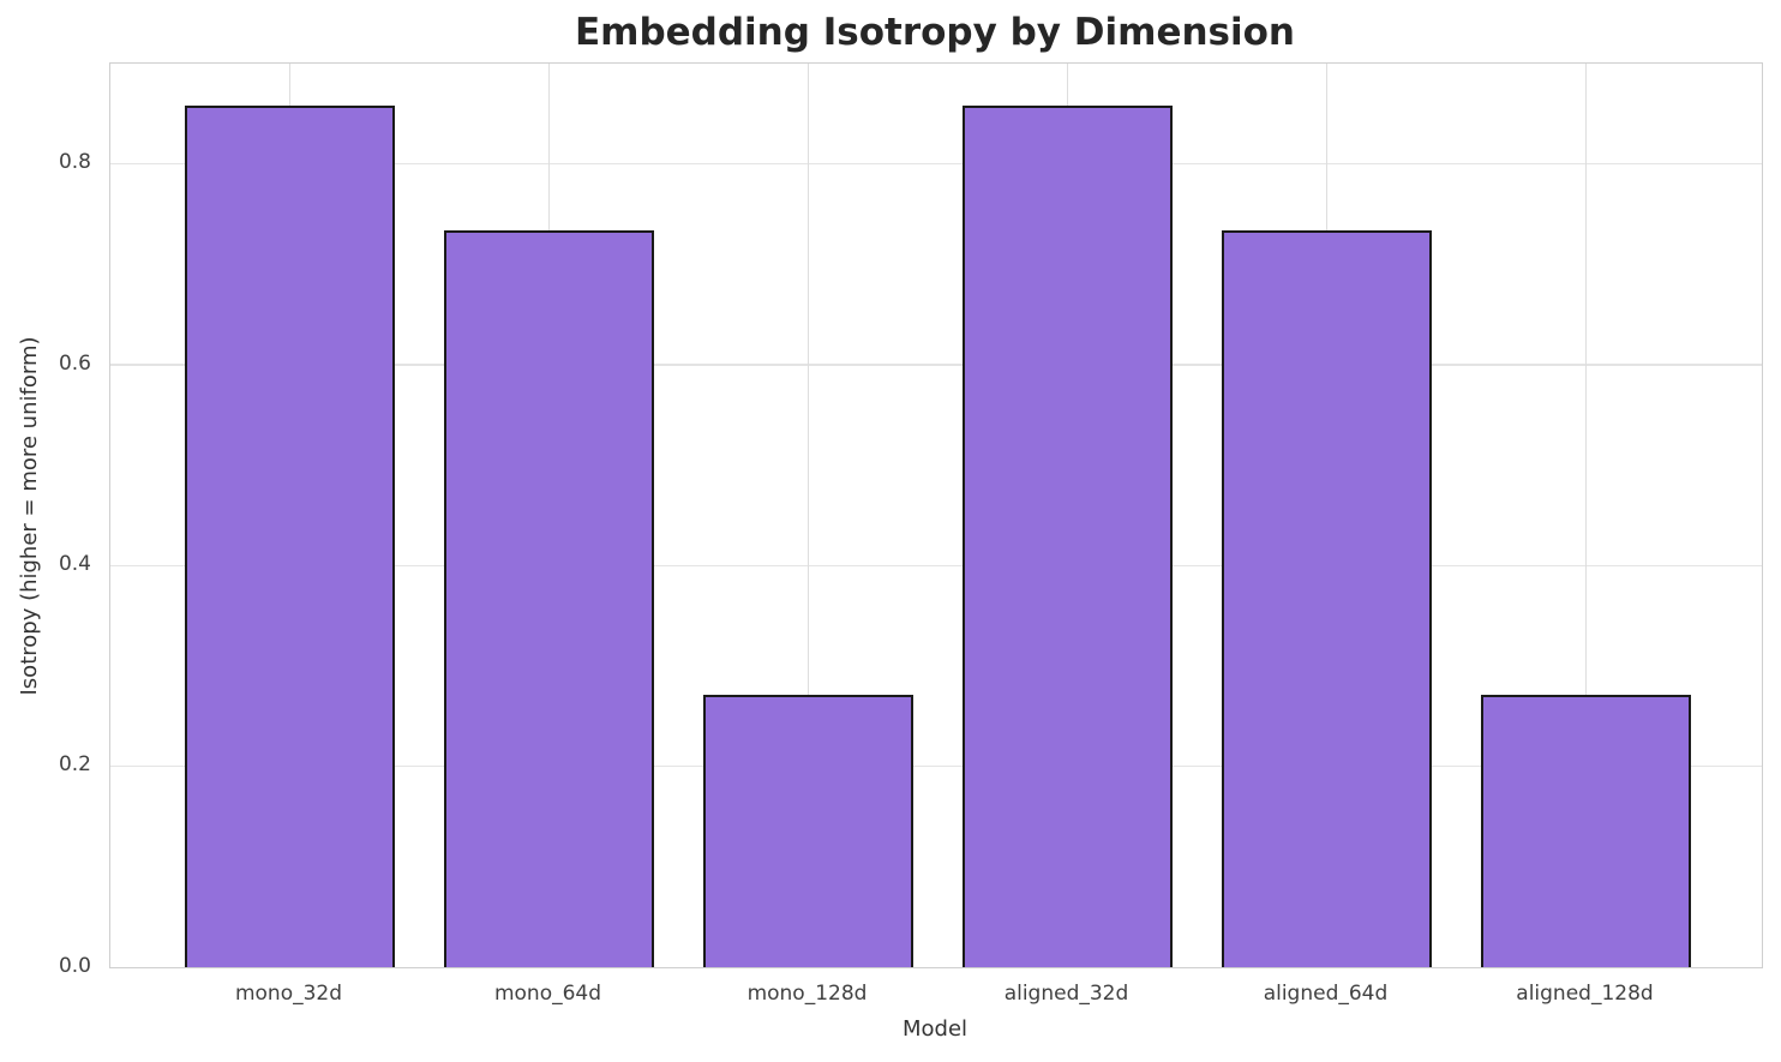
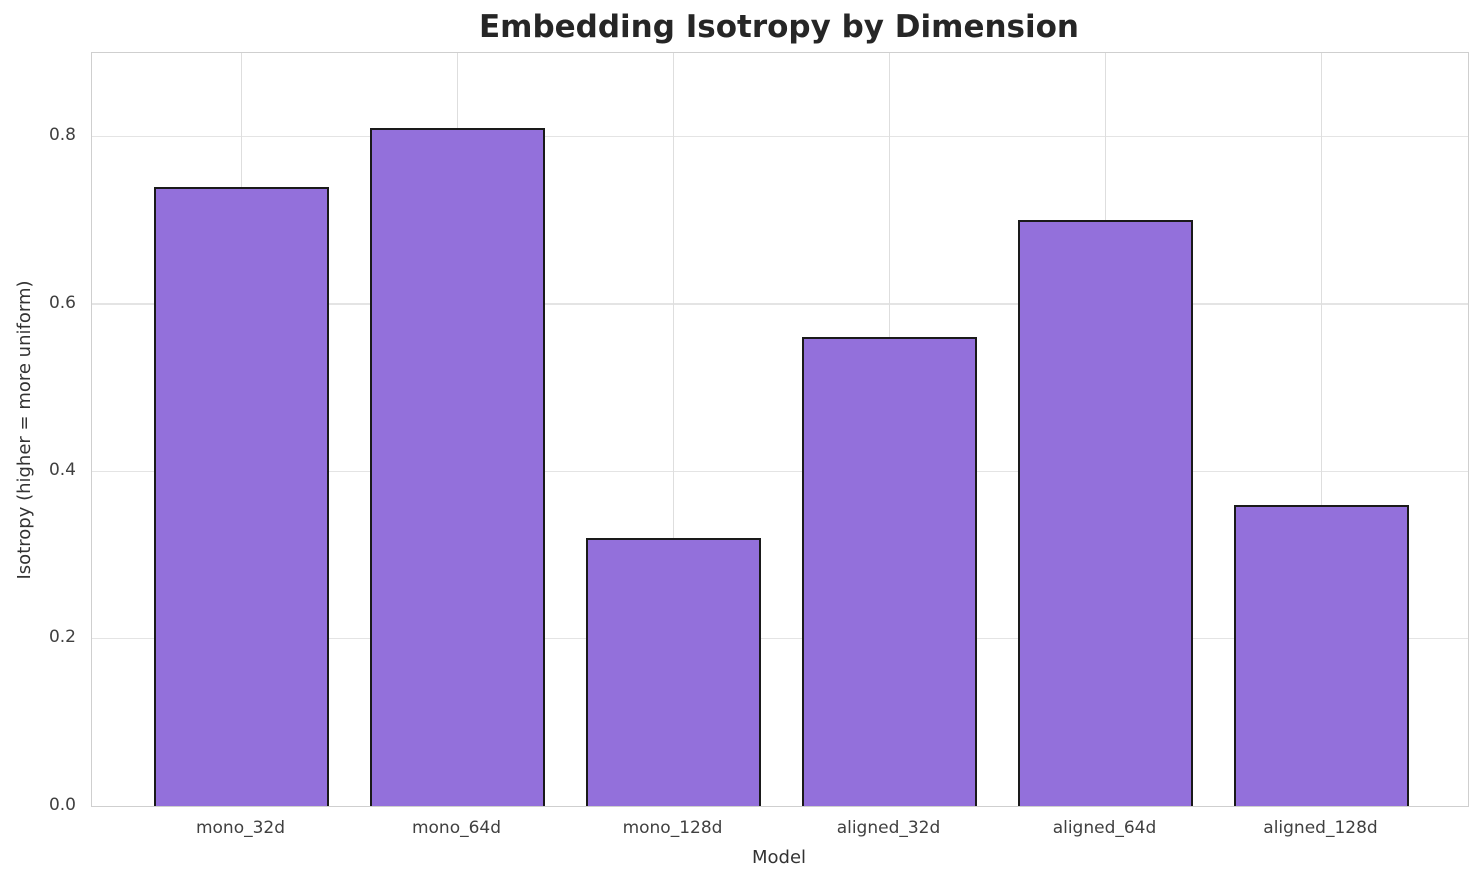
mono_32d: 0.86 -> 0.74
mono_64d: 0.73 -> 0.81
mono_128d: 0.27 -> 0.32
aligned_32d: 0.86 -> 0.56
aligned_64d: 0.73 -> 0.70
aligned_128d: 0.27 -> 0.36
